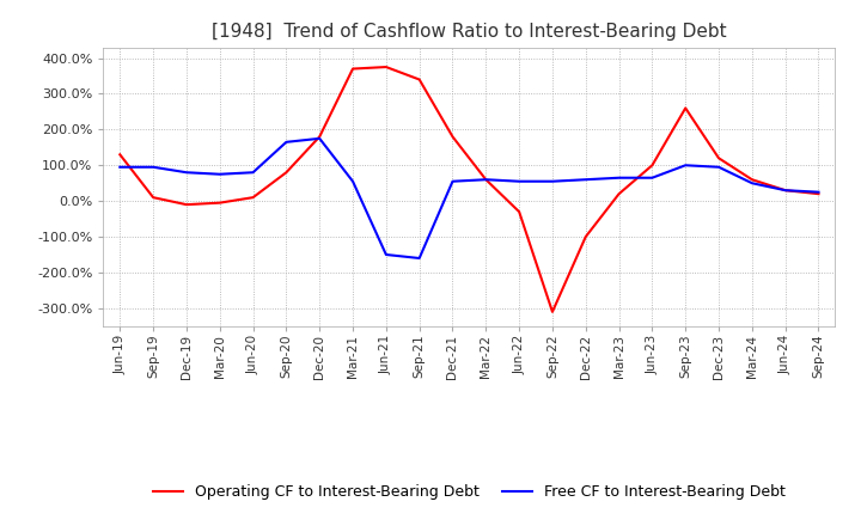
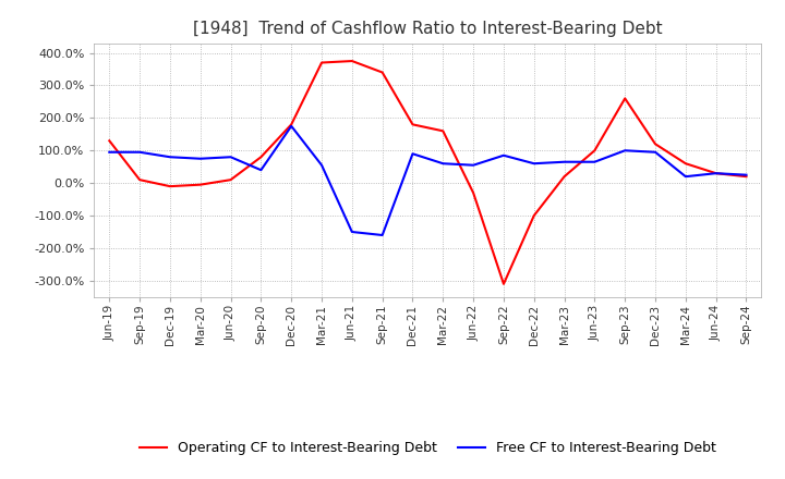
Free CF to Interest-Bearing Debt/Sep-20: 165% -> 40%
Free CF to Interest-Bearing Debt/Dec-21: 55% -> 90%
Operating CF to Interest-Bearing Debt/Mar-22: 60% -> 160%
Free CF to Interest-Bearing Debt/Sep-22: 55% -> 85%
Free CF to Interest-Bearing Debt/Mar-24: 50% -> 20%
